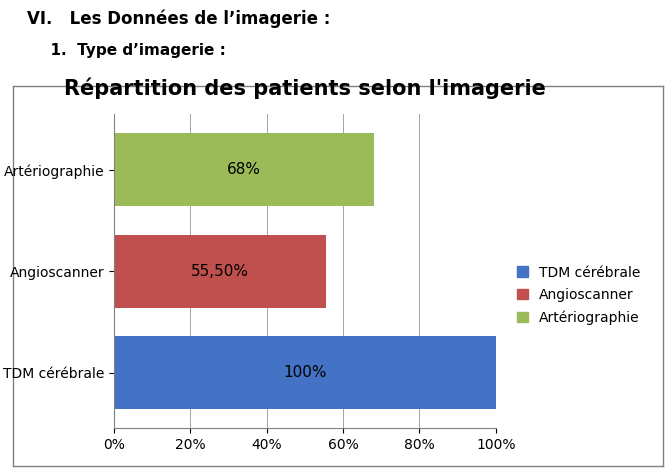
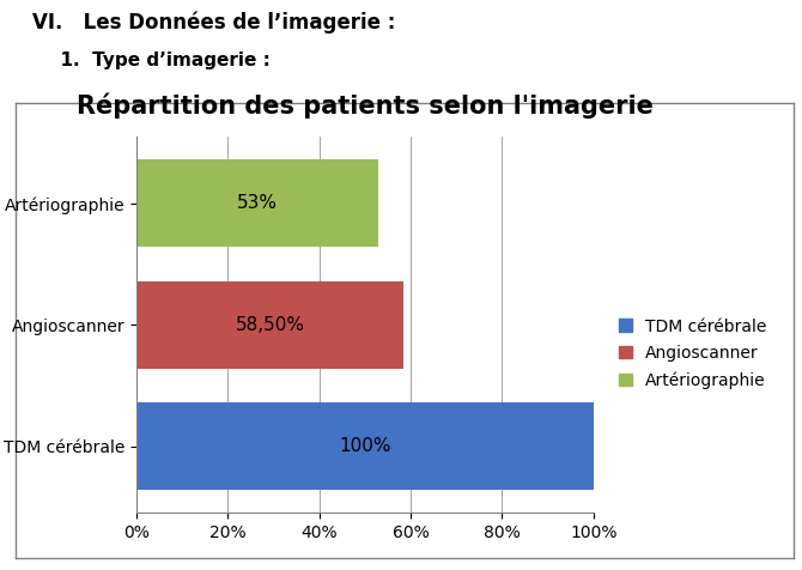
Artériographie: 68% -> 53%
Angioscanner: 55,50% -> 58,50%
